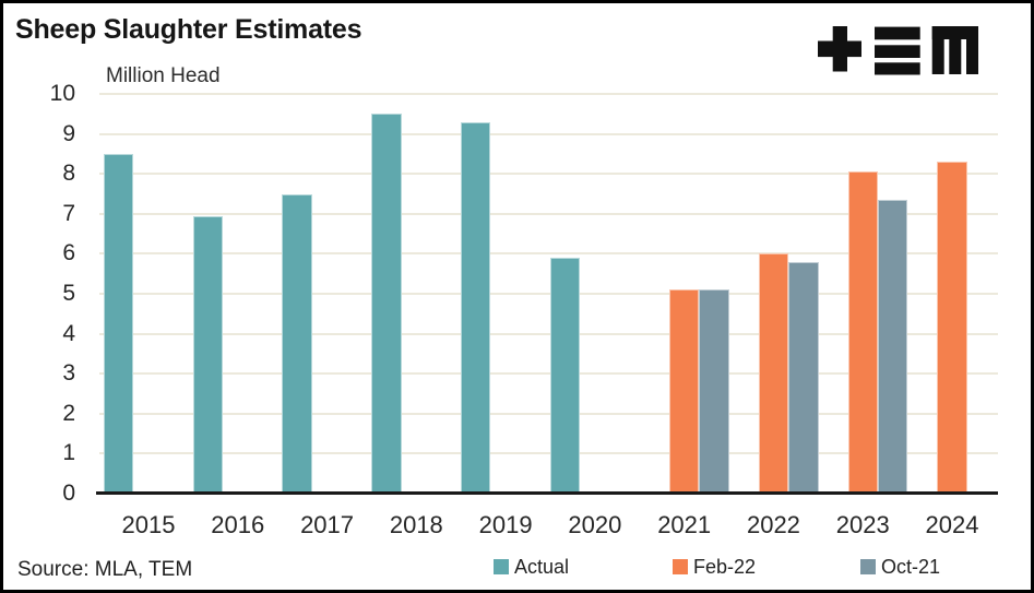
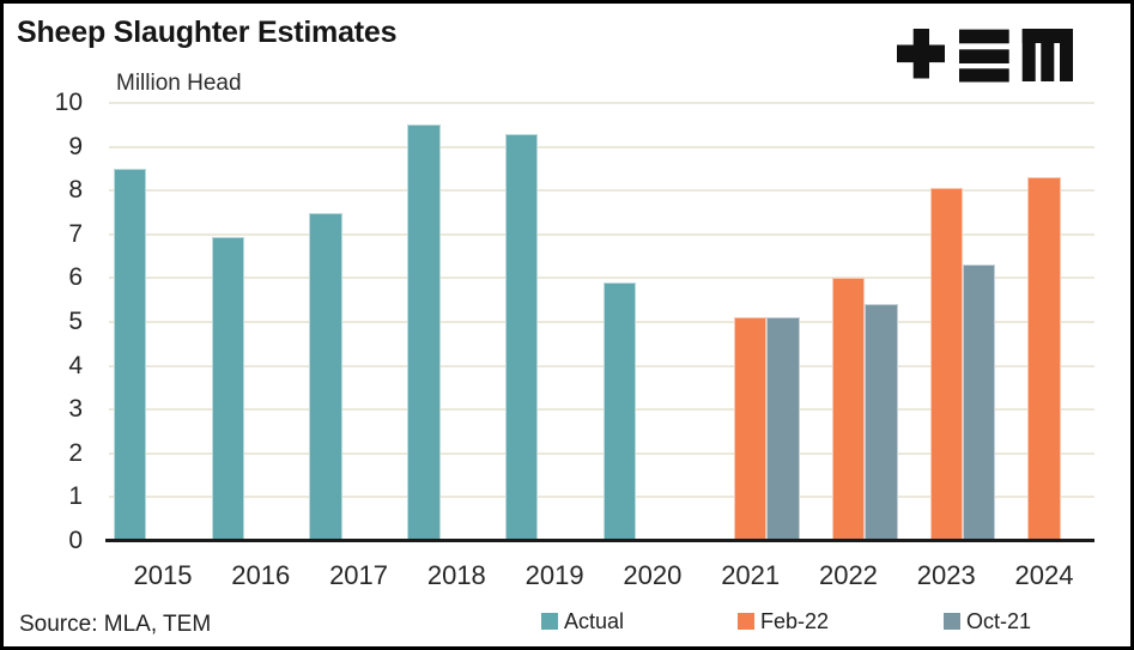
Oct-21/2022: 5.8 -> 5.4
Oct-21/2023: 7.3 -> 6.3
